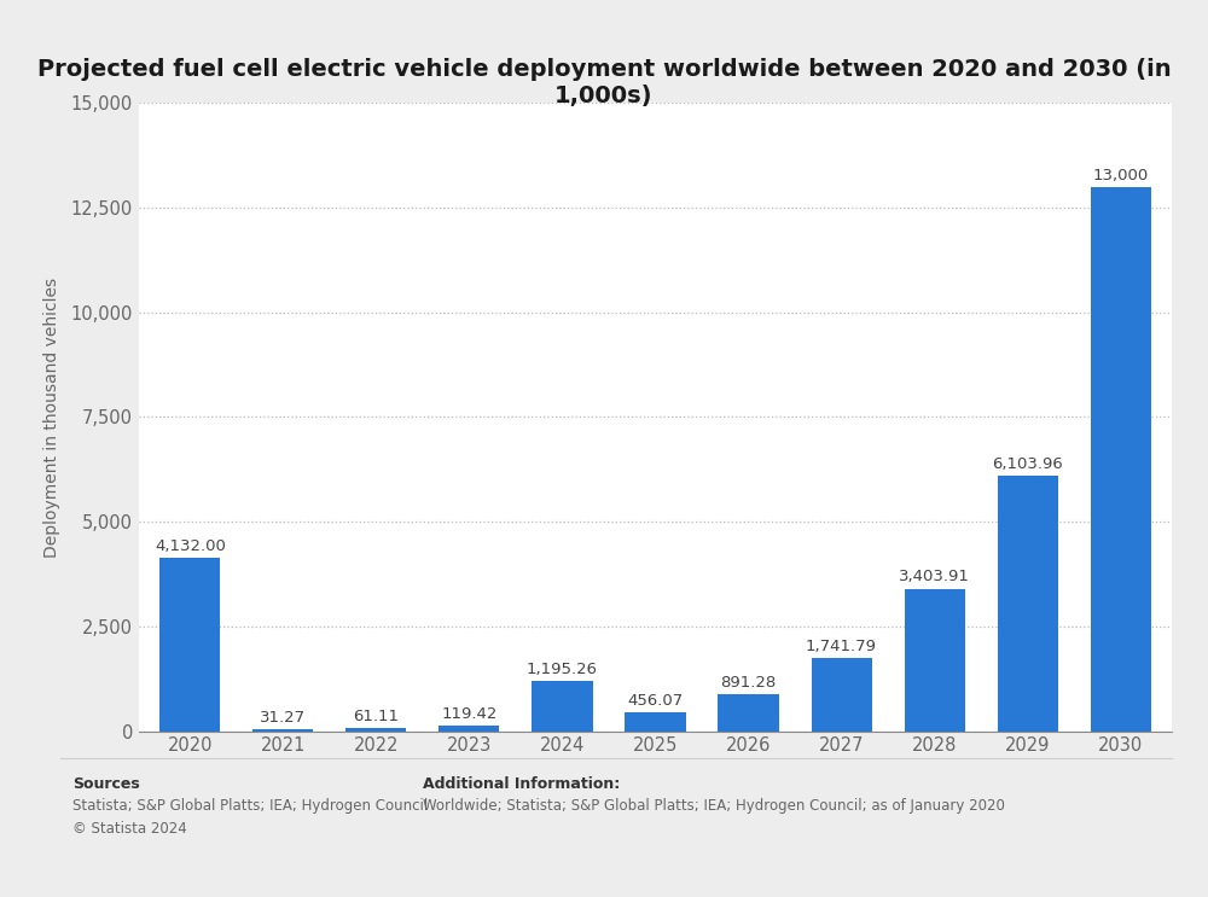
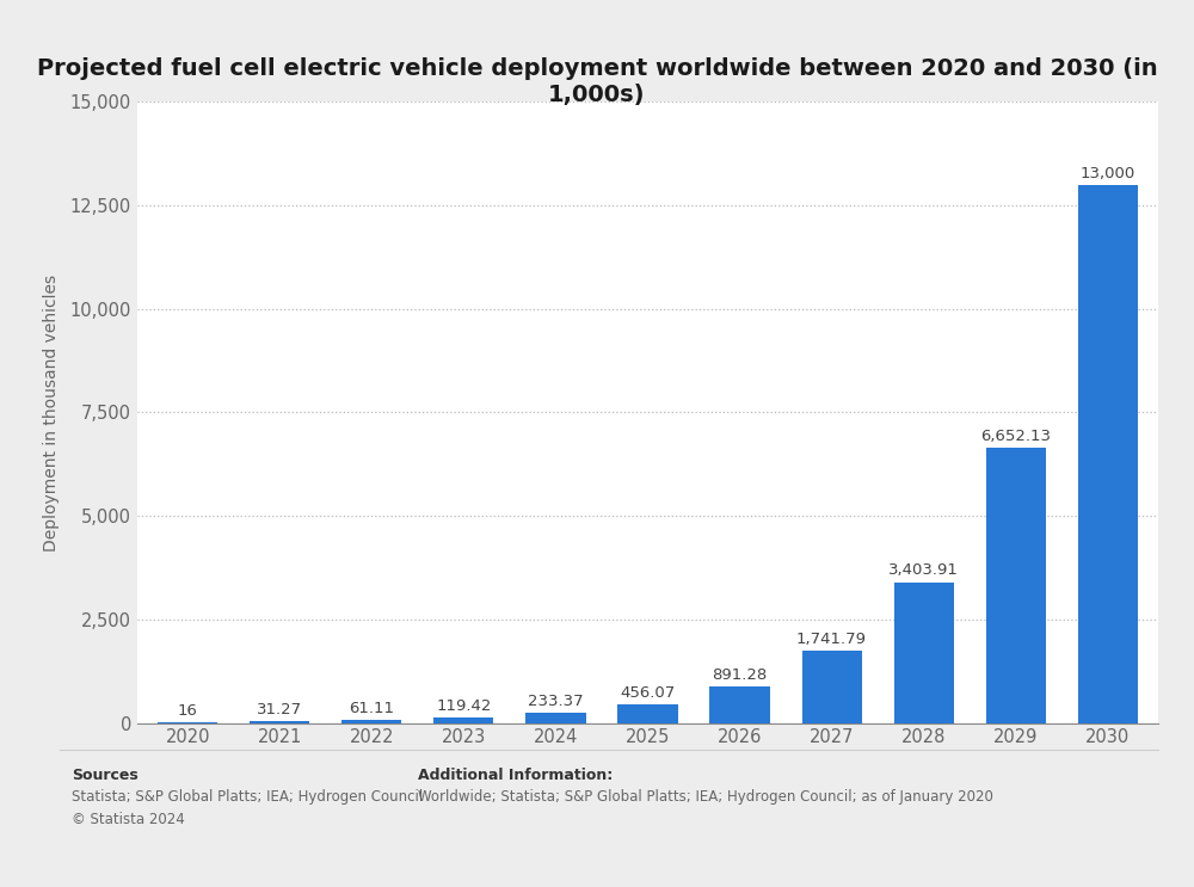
2020: 4,132.00 -> 16
2024: 1,195.26 -> 233.37
2029: 6,103.96 -> 6,652.13
